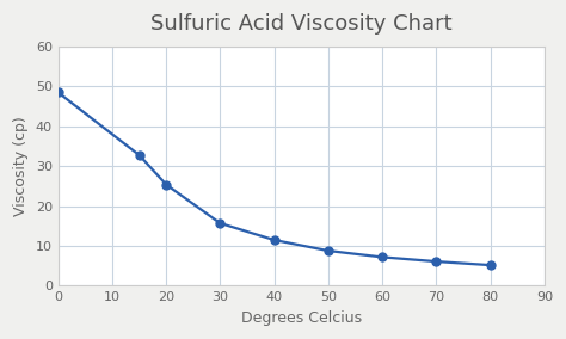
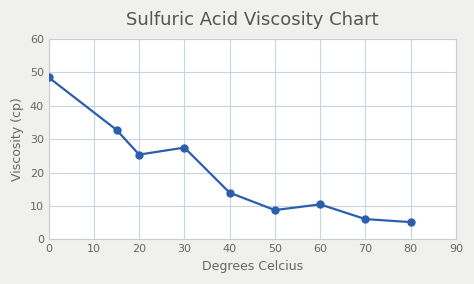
30: 15.7 -> 27.5
40: 11.5 -> 14.0
60: 7.2 -> 10.5
